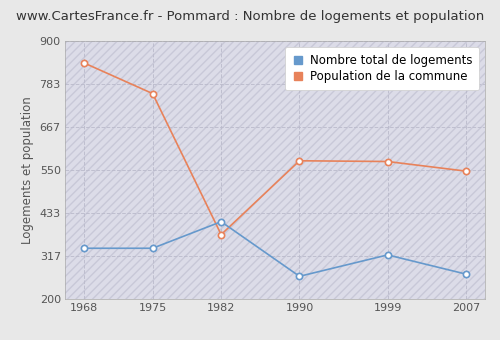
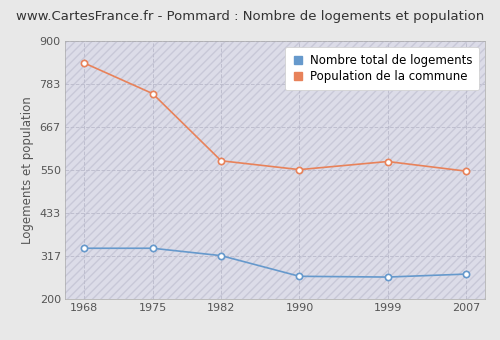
Nombre total de logements/1982: 410 -> 318
Population de la commune/1982: 375 -> 575
Population de la commune/1990: 575 -> 551
Nombre total de logements/1999: 320 -> 260
